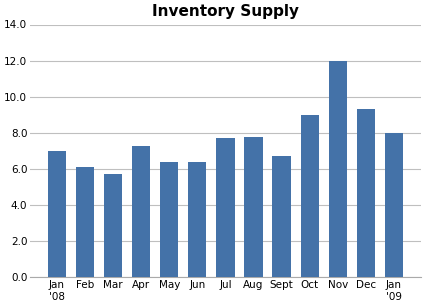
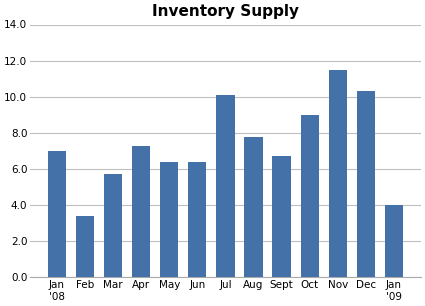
Feb: 6.1 -> 3.4
Jul: 7.7 -> 10.1
Nov: 12.0 -> 11.5
Dec: 9.3 -> 10.3
Jan '09: 8.0 -> 4.0
